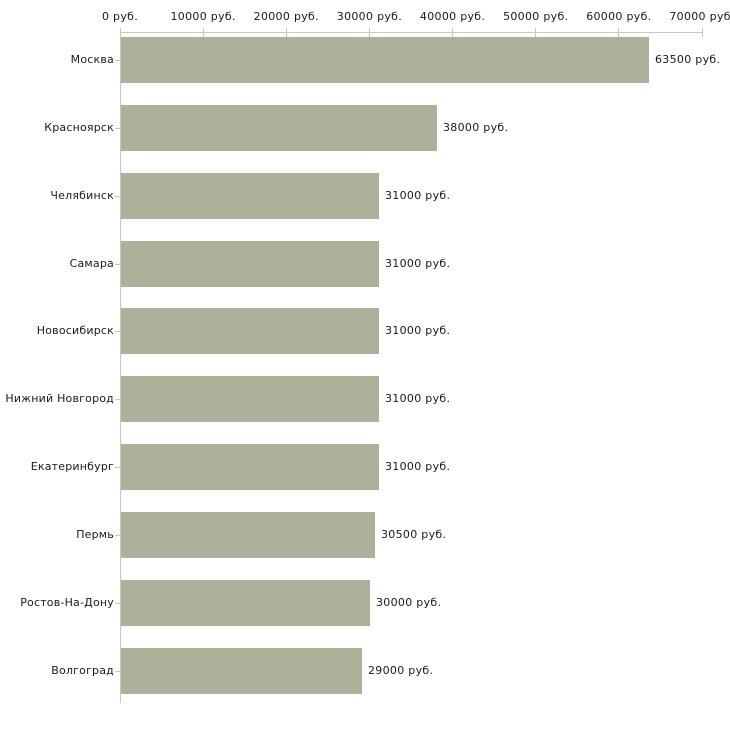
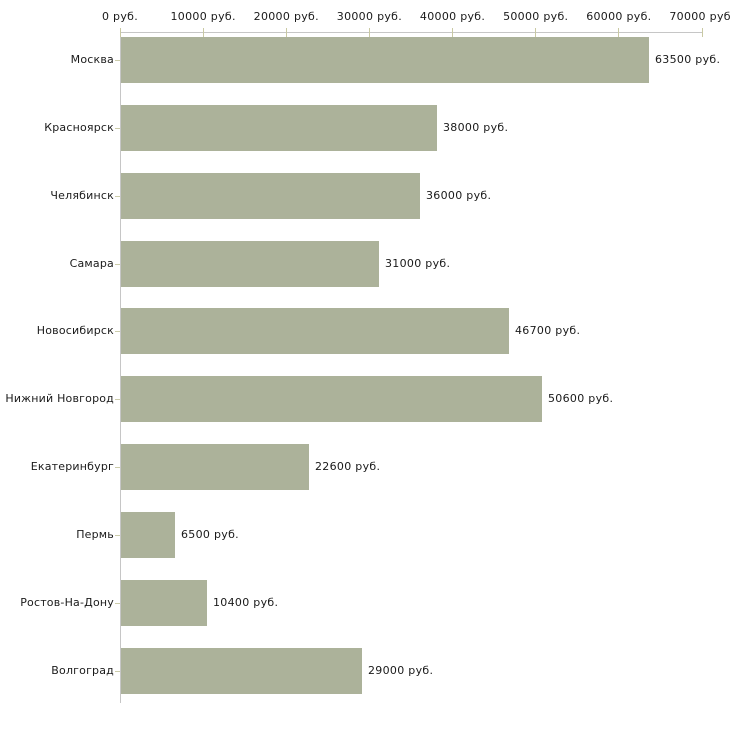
Челябинск: 31000 -> 36000
Новосибирск: 31000 -> 46700
Нижний Новгород: 31000 -> 50600
Екатеринбург: 31000 -> 22600
Пермь: 30500 -> 6500
Ростов-На-Дону: 30000 -> 10400
